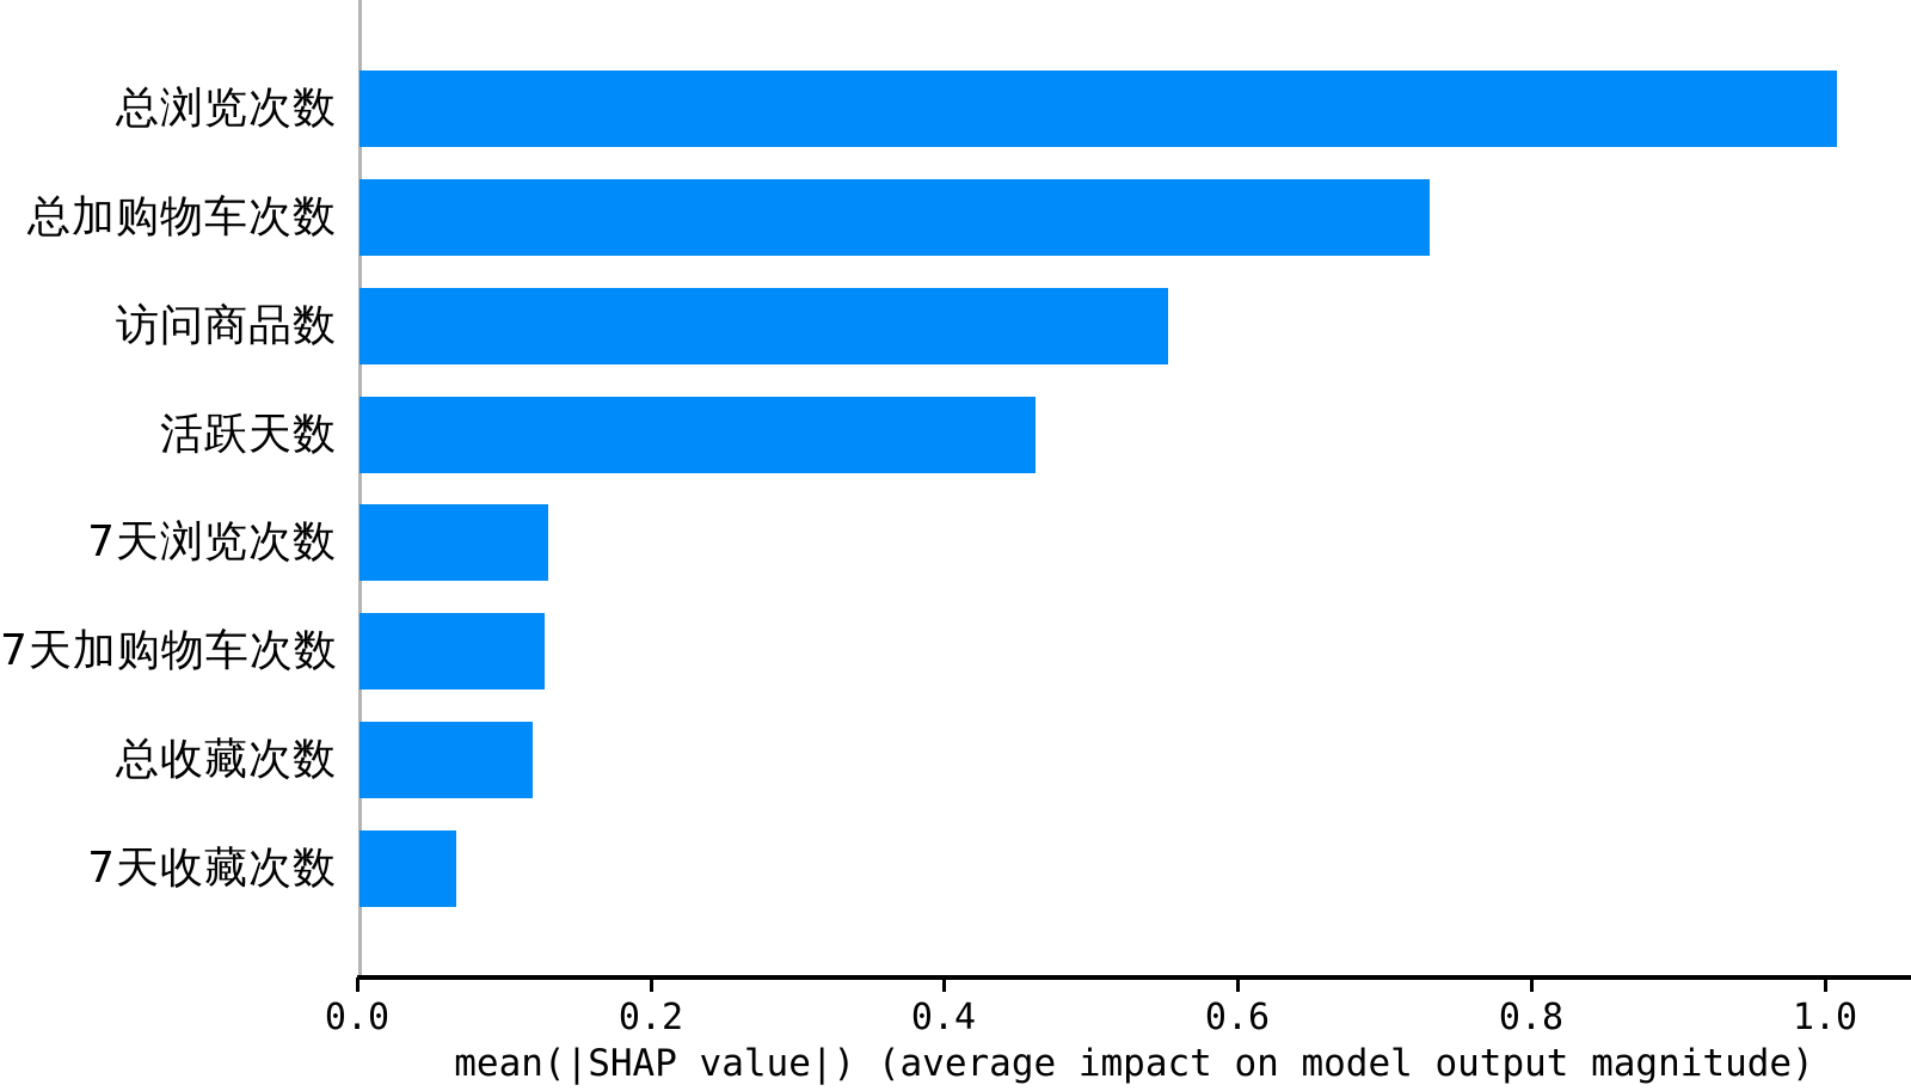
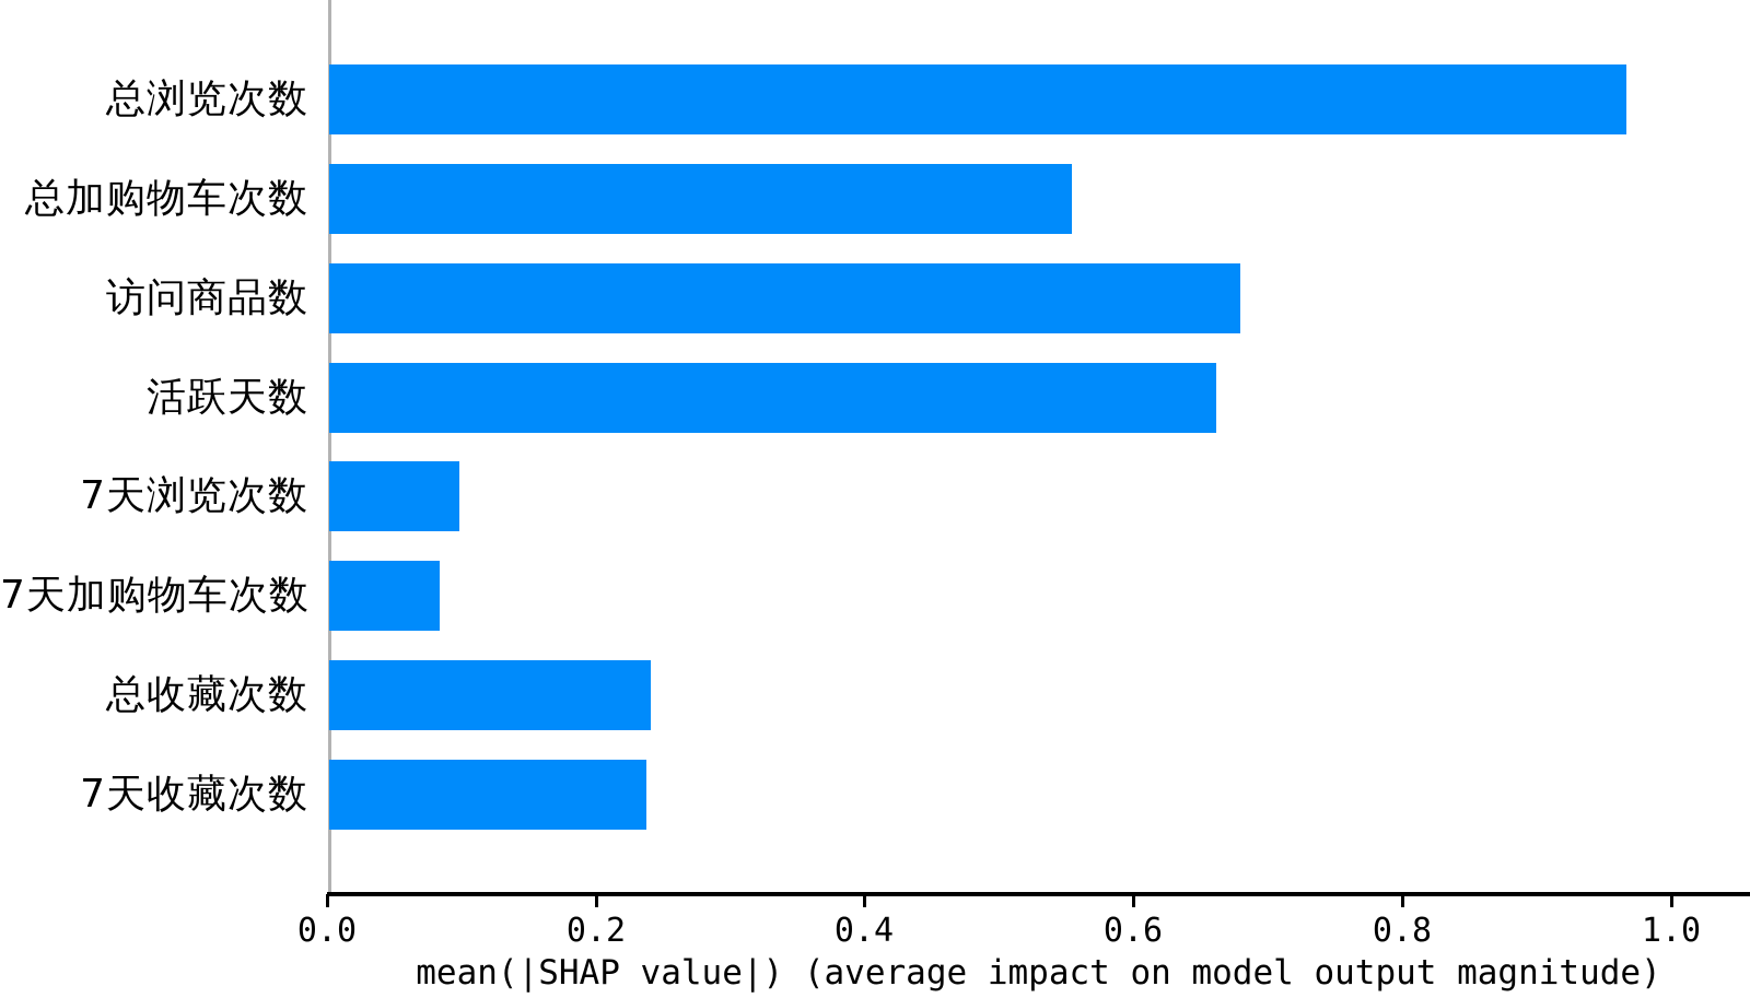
总浏览次数: 1.007 -> 0.965
总加购物车次数: 0.729 -> 0.553
访问商品数: 0.551 -> 0.678
活跃天数: 0.461 -> 0.660
7天浏览次数: 0.129 -> 0.097
7天加购物车次数: 0.126 -> 0.082
总收藏次数: 0.118 -> 0.239
7天收藏次数: 0.066 -> 0.236
